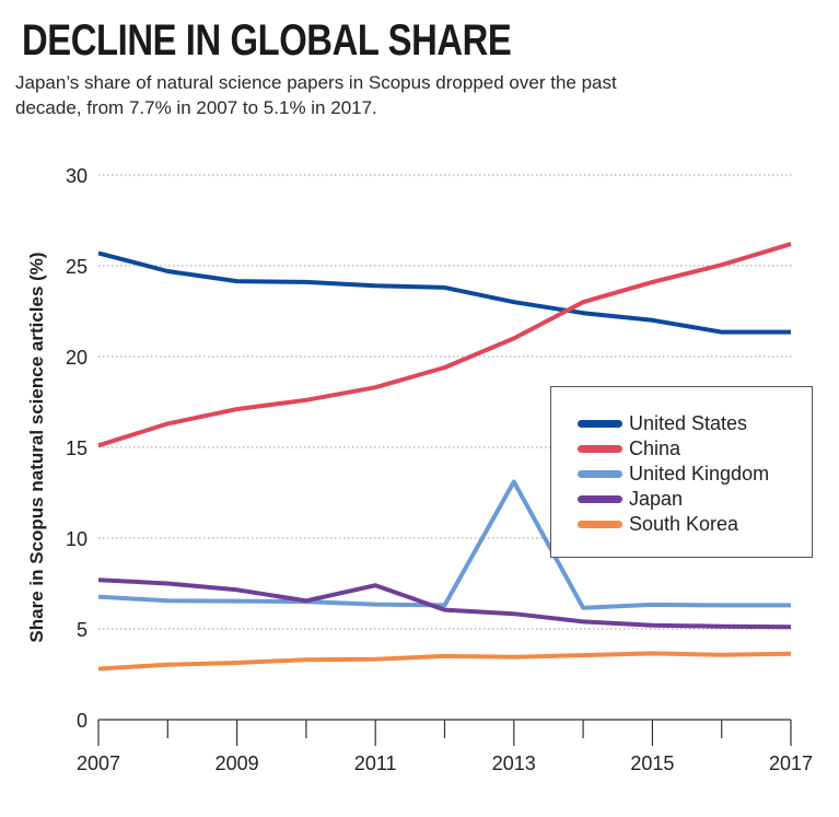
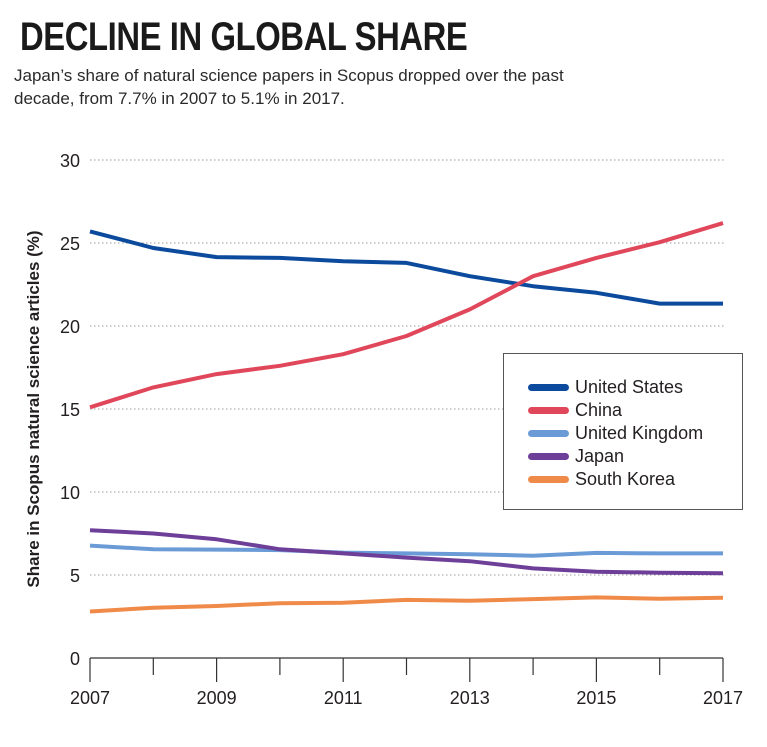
Japan/2011: 7.4 -> 6.3
United Kingdom/2013: 13.1 -> 6.2
